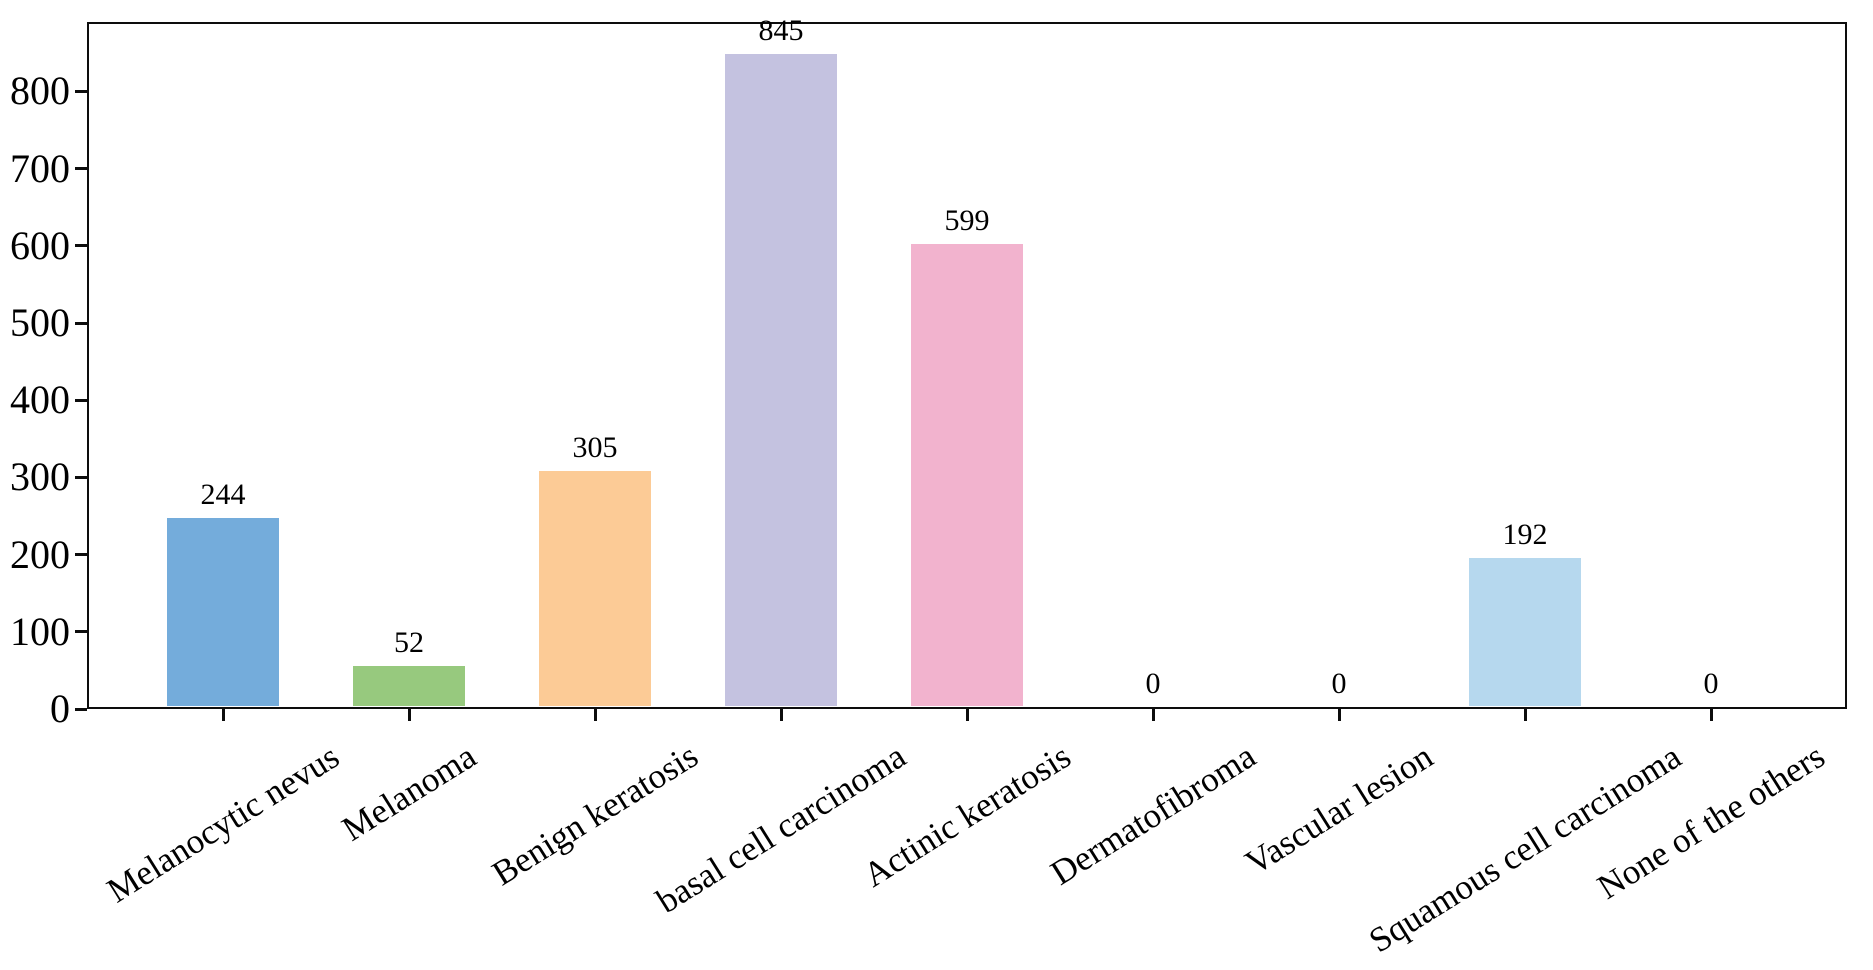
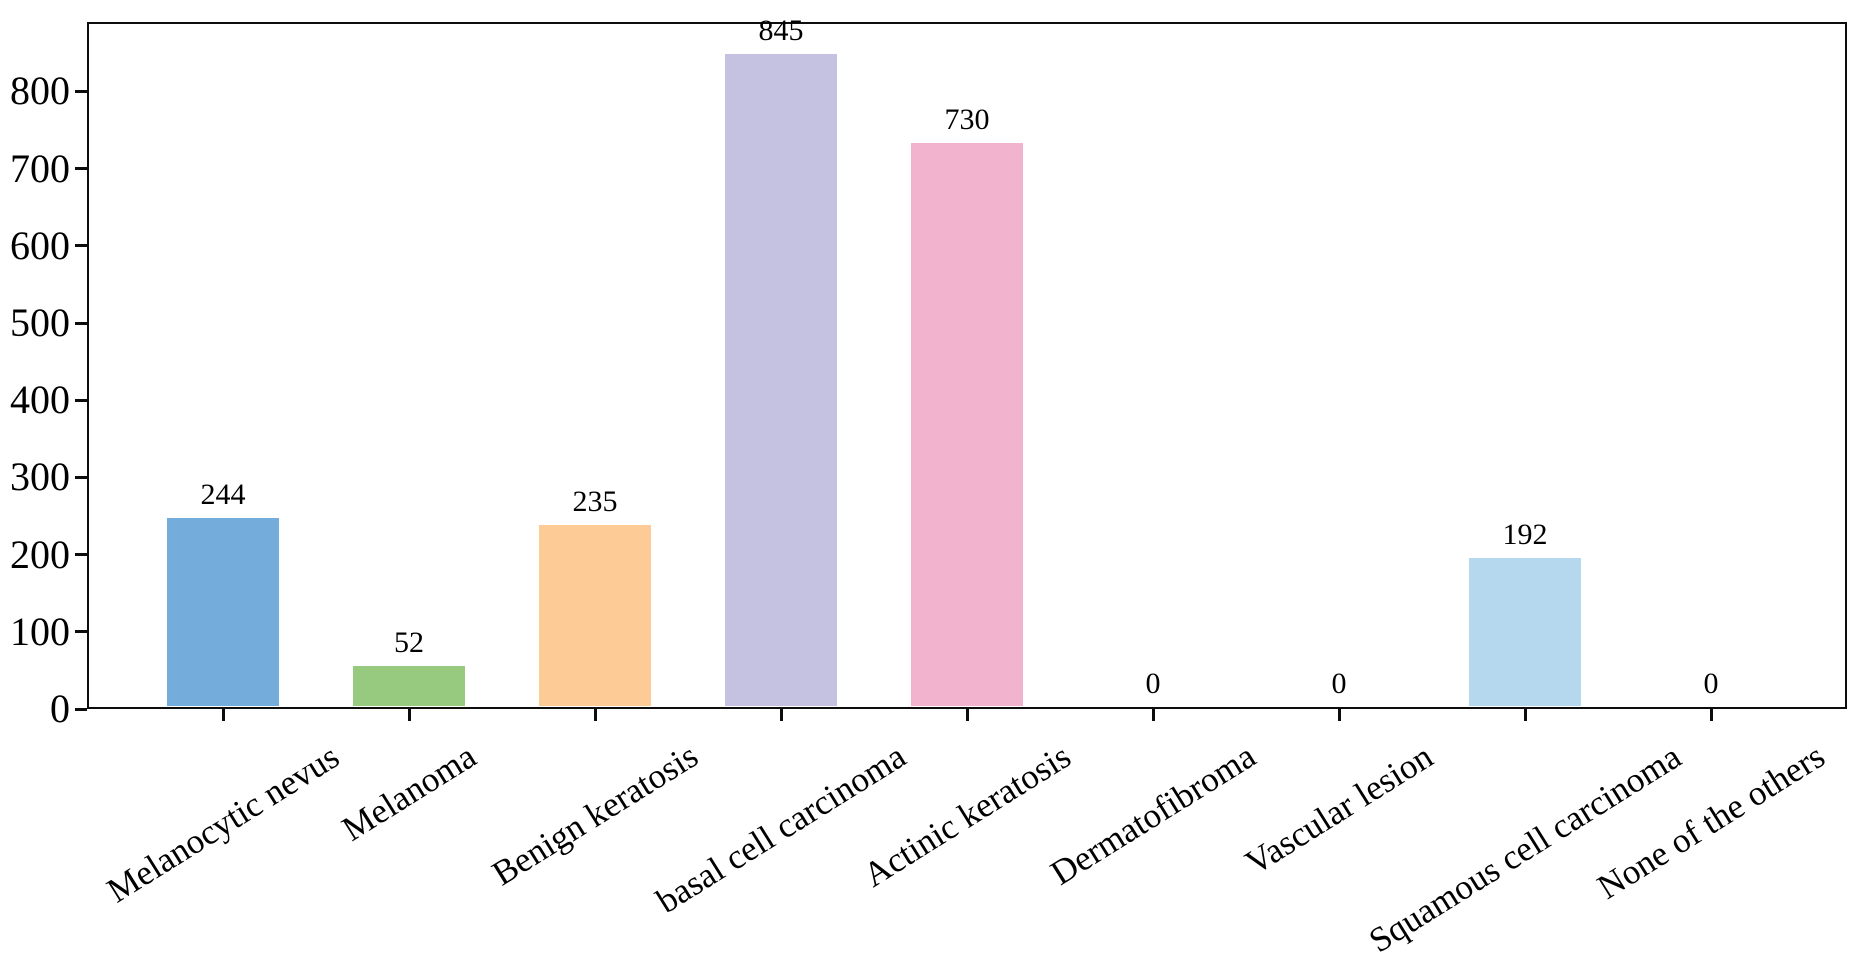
Benign keratosis: 305 -> 235
Actinic keratosis: 599 -> 730
